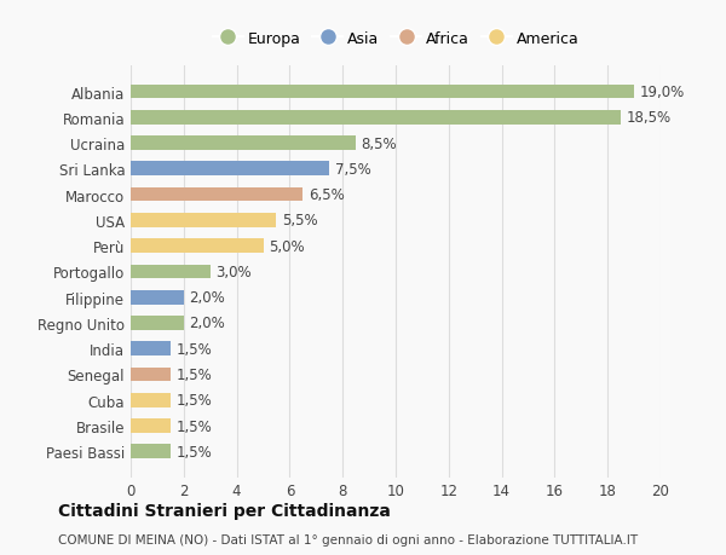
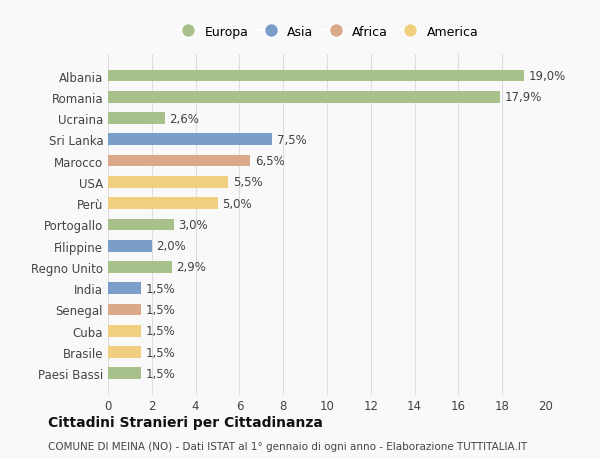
Romania: 18,5% -> 17,9%
Ucraina: 8,5% -> 2,6%
Regno Unito: 2,0% -> 2,9%
